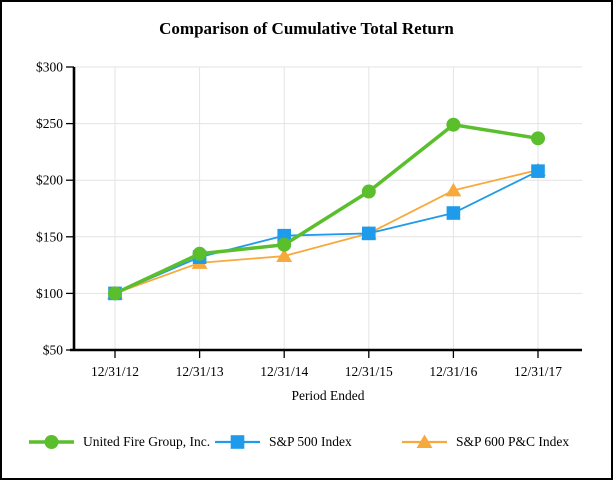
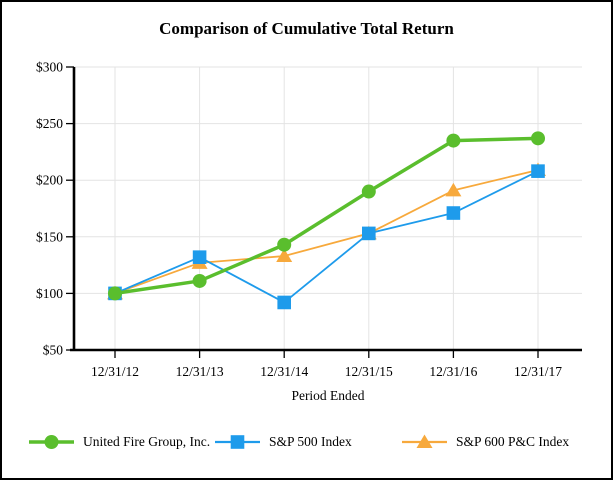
United Fire Group, Inc./12/31/13: $135 -> $111
S&P 500 Index/12/31/14: $151 -> $92
United Fire Group, Inc./12/31/16: $249 -> $235
